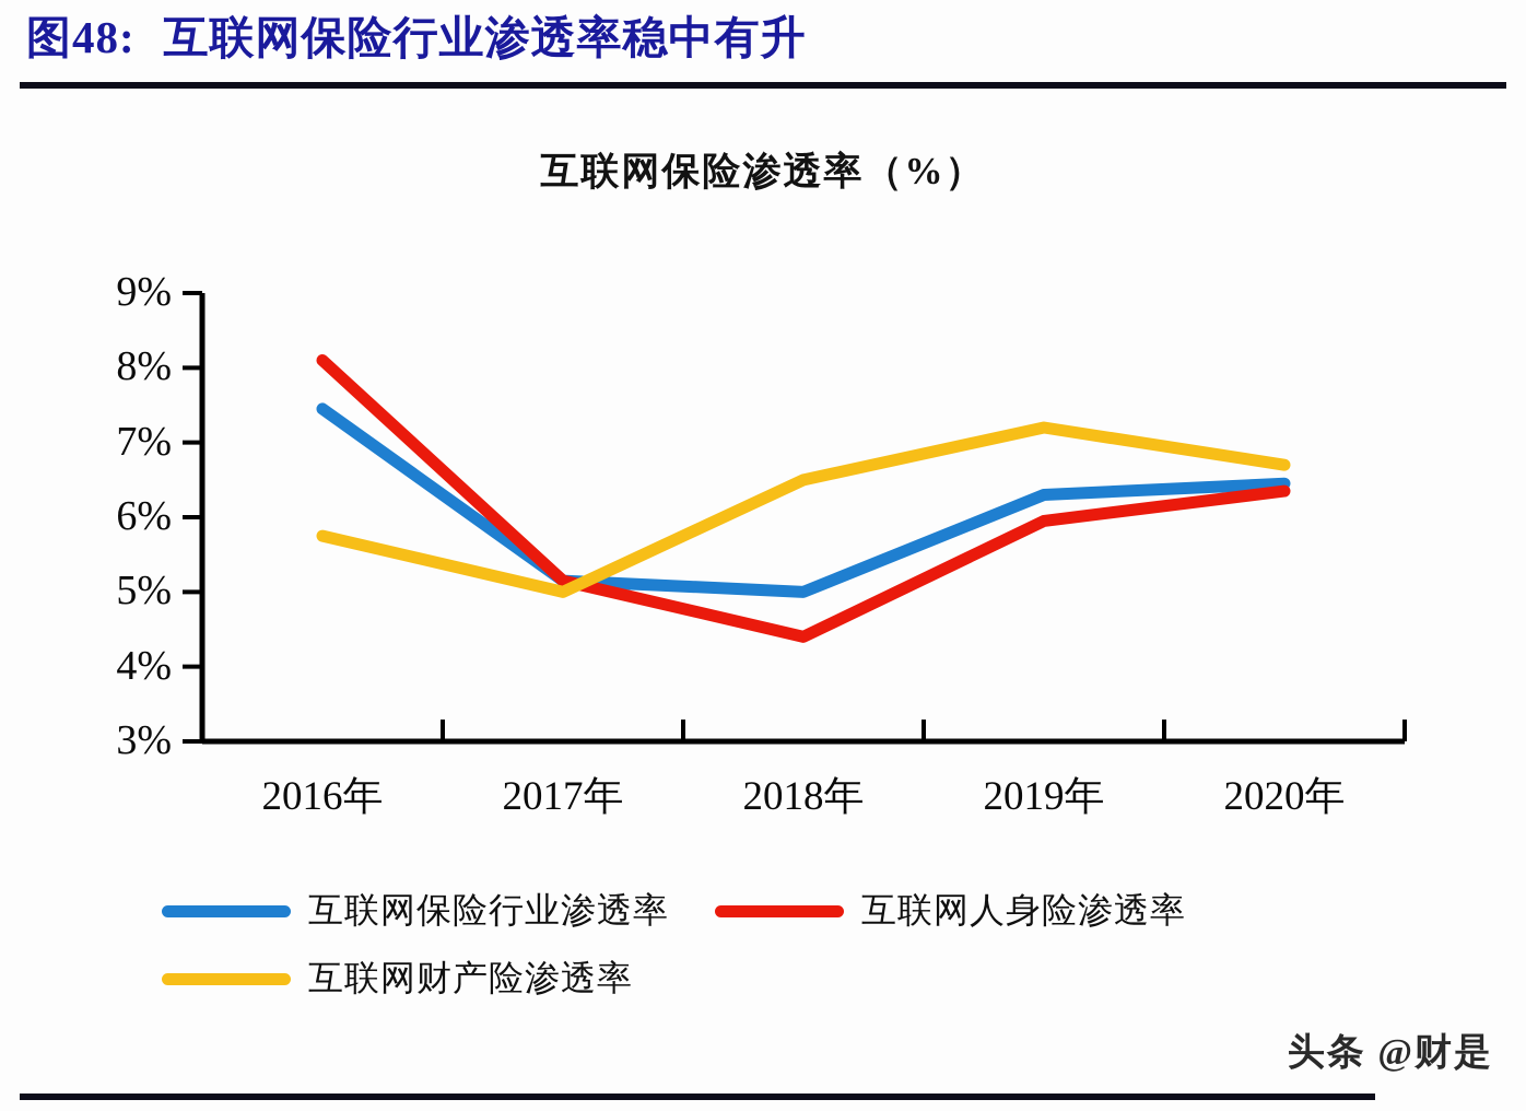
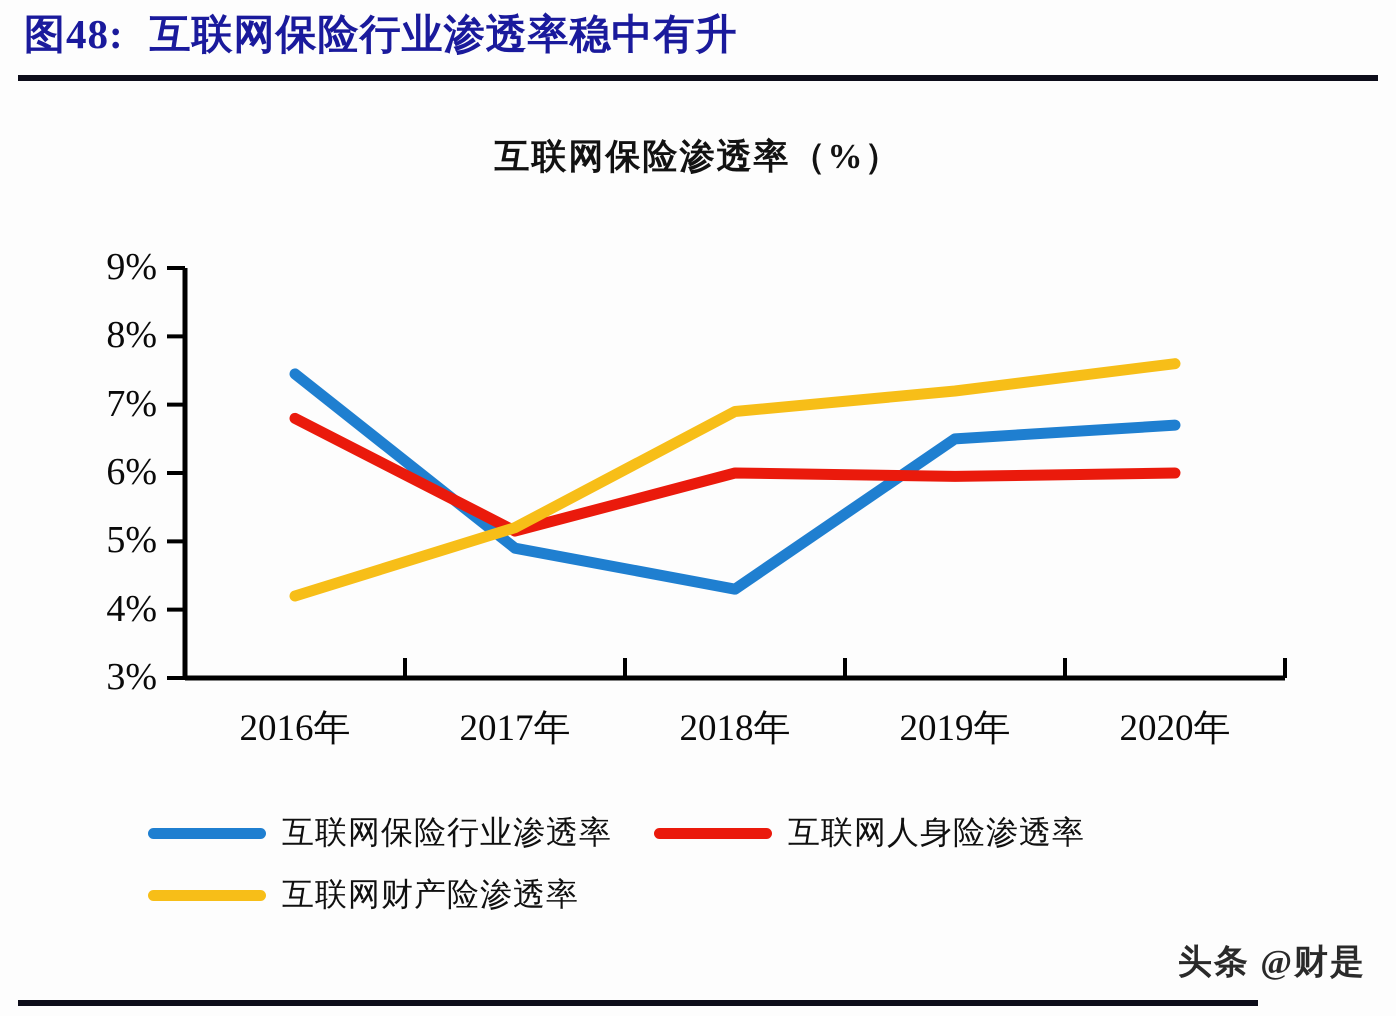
互联网人身险渗透率/2016年: 8.1% -> 6.8%
互联网财产险渗透率/2016年: 5.8% -> 4.2%
互联网保险行业渗透率/2017年: 5.2% -> 4.9%
互联网财产险渗透率/2017年: 5.0% -> 5.2%
互联网保险行业渗透率/2018年: 5.0% -> 4.3%
互联网人身险渗透率/2018年: 4.4% -> 6.0%
互联网财产险渗透率/2018年: 6.5% -> 6.9%
互联网保险行业渗透率/2019年: 6.3% -> 6.5%
互联网保险行业渗透率/2020年: 6.5% -> 6.7%
互联网人身险渗透率/2020年: 6.3% -> 6.0%
互联网财产险渗透率/2020年: 6.7% -> 7.6%
